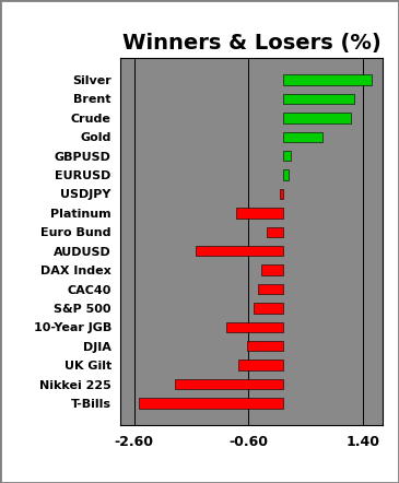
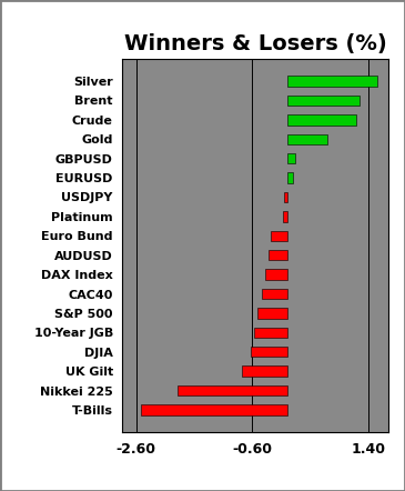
Platinum: -0.82 -> -0.08
AUDUSD: -1.52 -> -0.32
10-Year JGB: -0.98 -> -0.57
